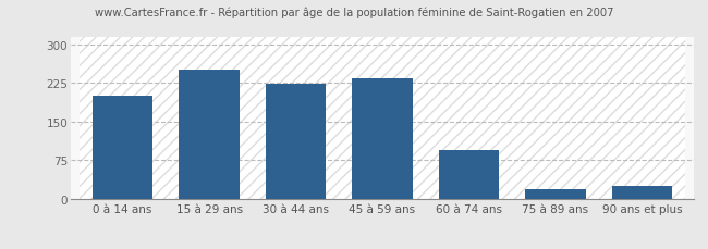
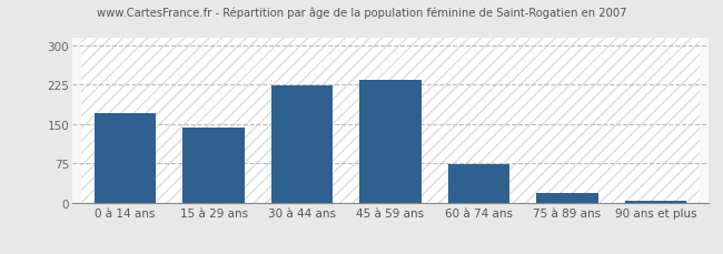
0 à 14 ans: 200 -> 170
15 à 29 ans: 250 -> 143
60 à 74 ans: 95 -> 74
90 ans et plus: 25 -> 4
